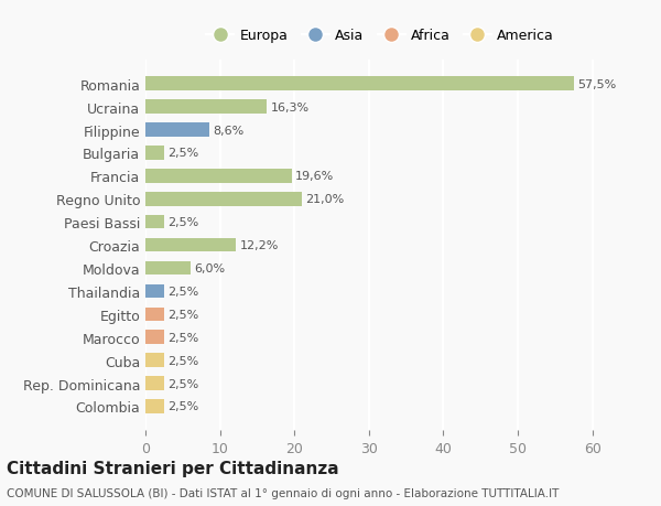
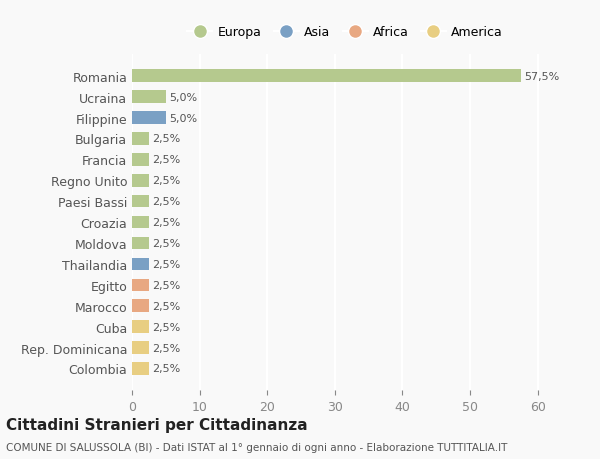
Ucraina: 16,3% -> 5,0%
Filippine: 8,6% -> 5,0%
Francia: 19,6% -> 2,5%
Regno Unito: 21,0% -> 2,5%
Croazia: 12,2% -> 2,5%
Moldova: 6,0% -> 2,5%
